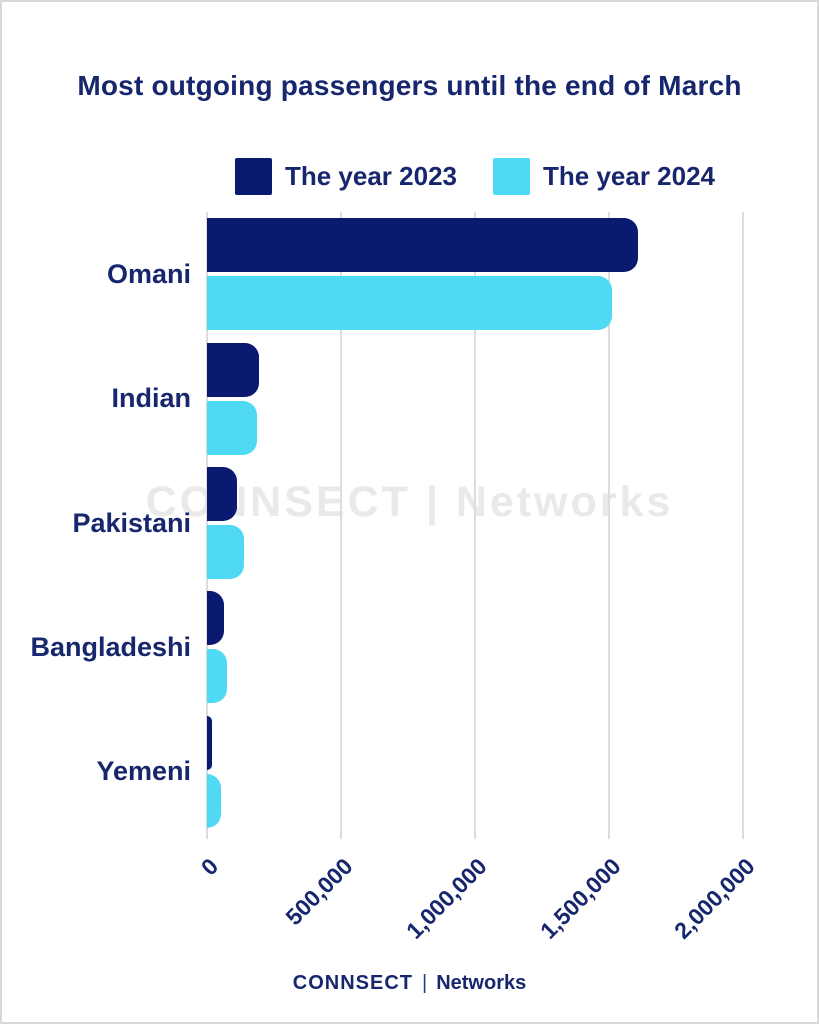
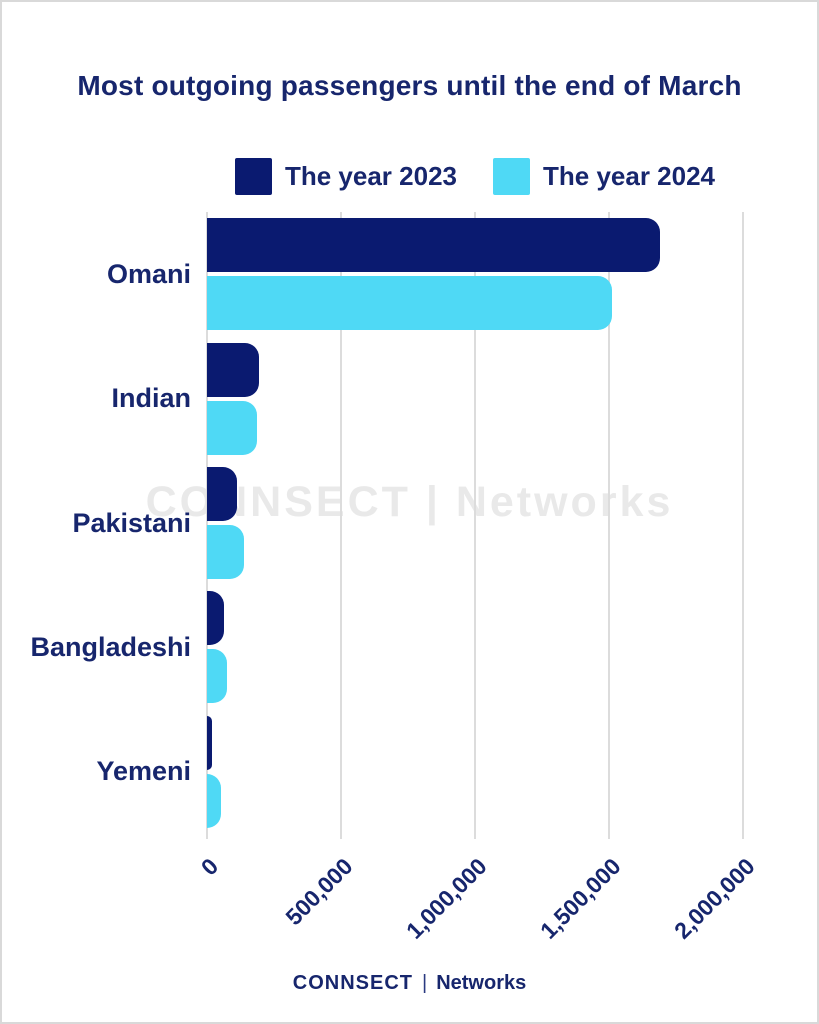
The year 2023/Omani: 1610000 -> 1690000
